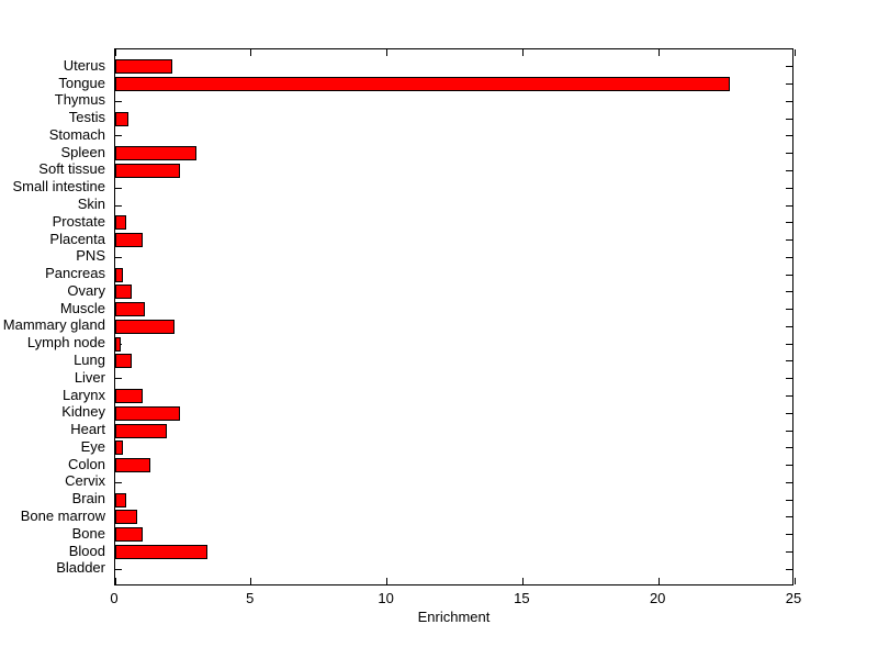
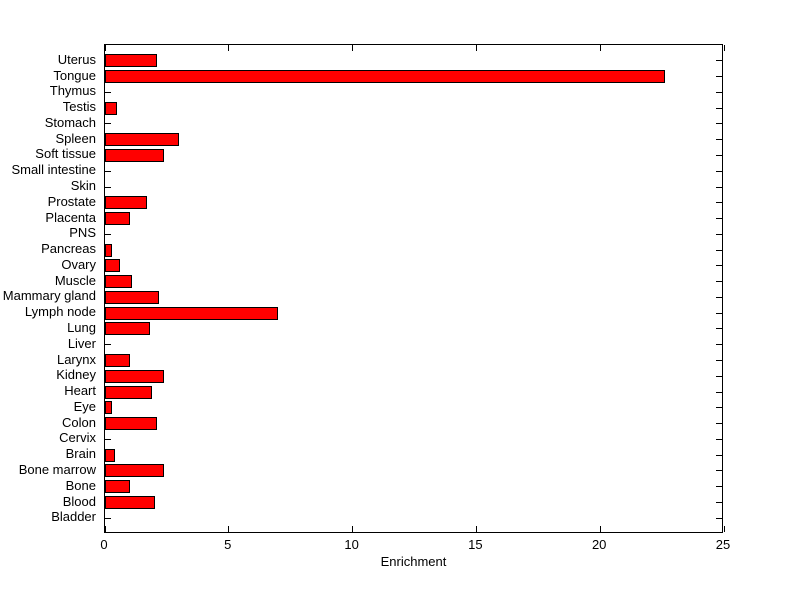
Prostate: 0.4 -> 1.7
Lymph node: 0.2 -> 7.0
Lung: 0.6 -> 1.8
Colon: 1.3 -> 2.1
Bone marrow: 0.8 -> 2.4
Blood: 3.4 -> 2.0
